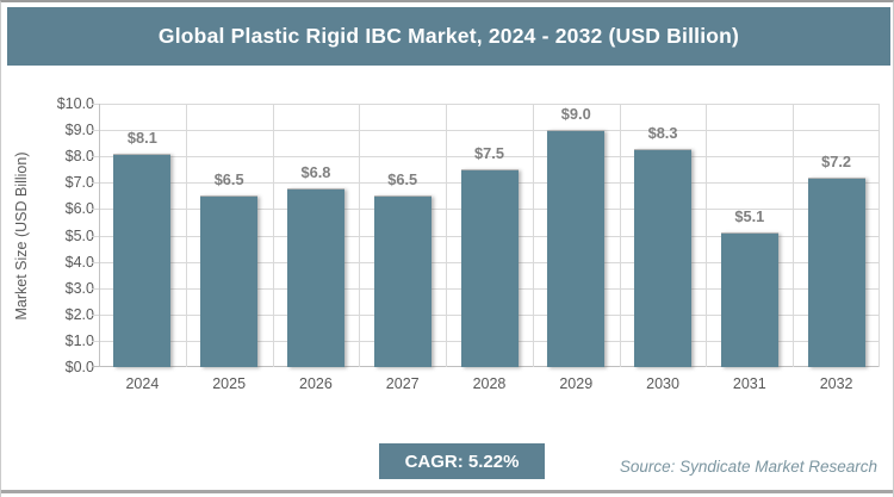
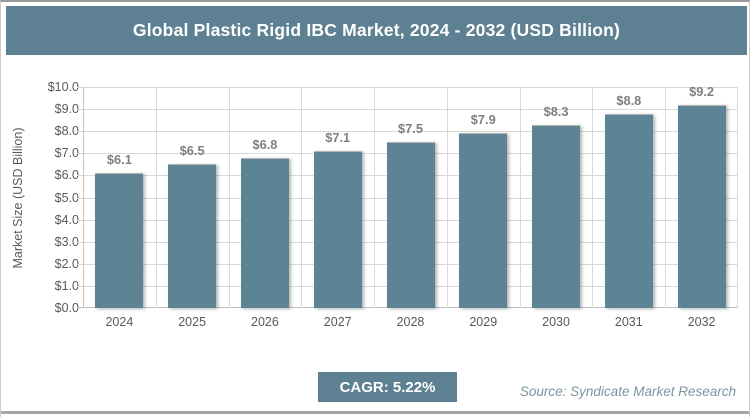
2024: $8.1 -> $6.1
2027: $6.5 -> $7.1
2029: $9.0 -> $7.9
2031: $5.1 -> $8.8
2032: $7.2 -> $9.2
